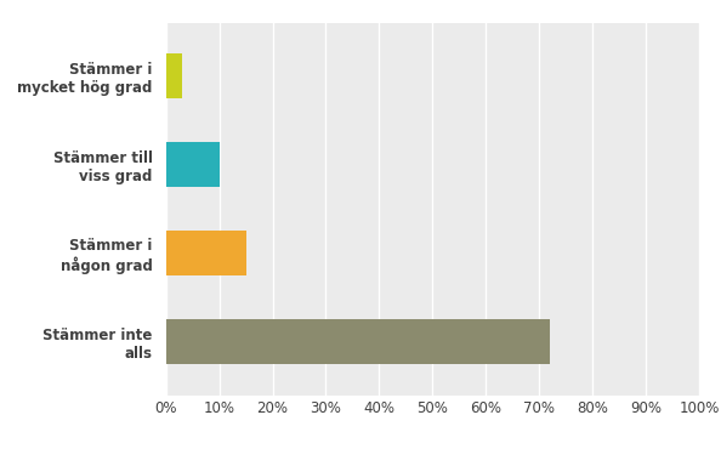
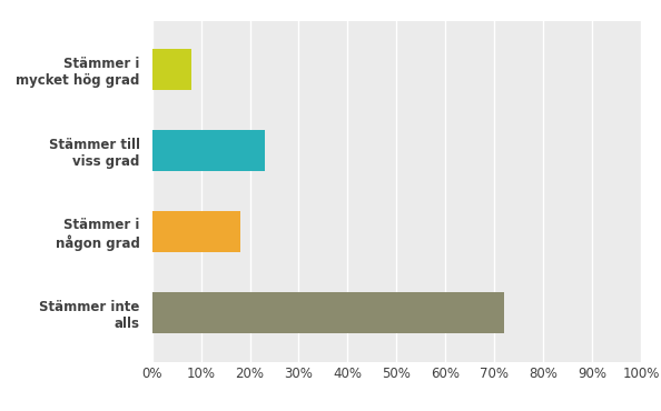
Stämmer i mycket hög grad: 3% -> 8%
Stämmer till viss grad: 10% -> 23%
Stämmer i någon grad: 15% -> 18%
